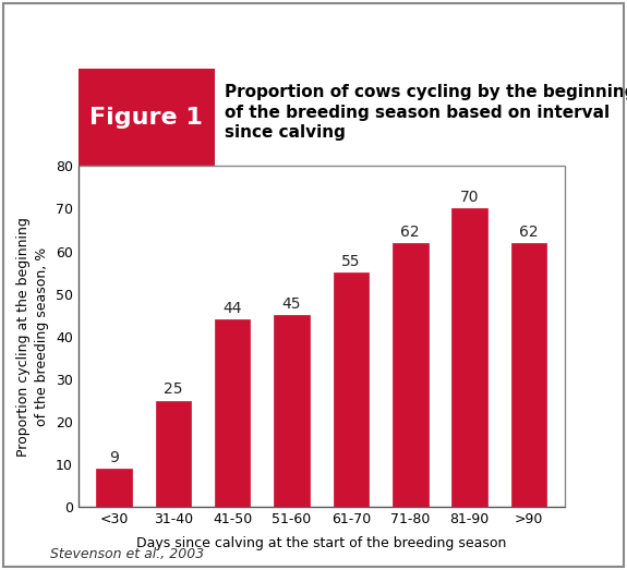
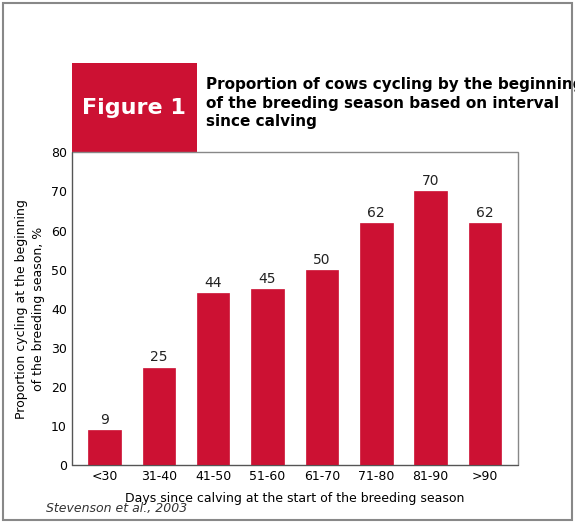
61-70: 55 -> 50
